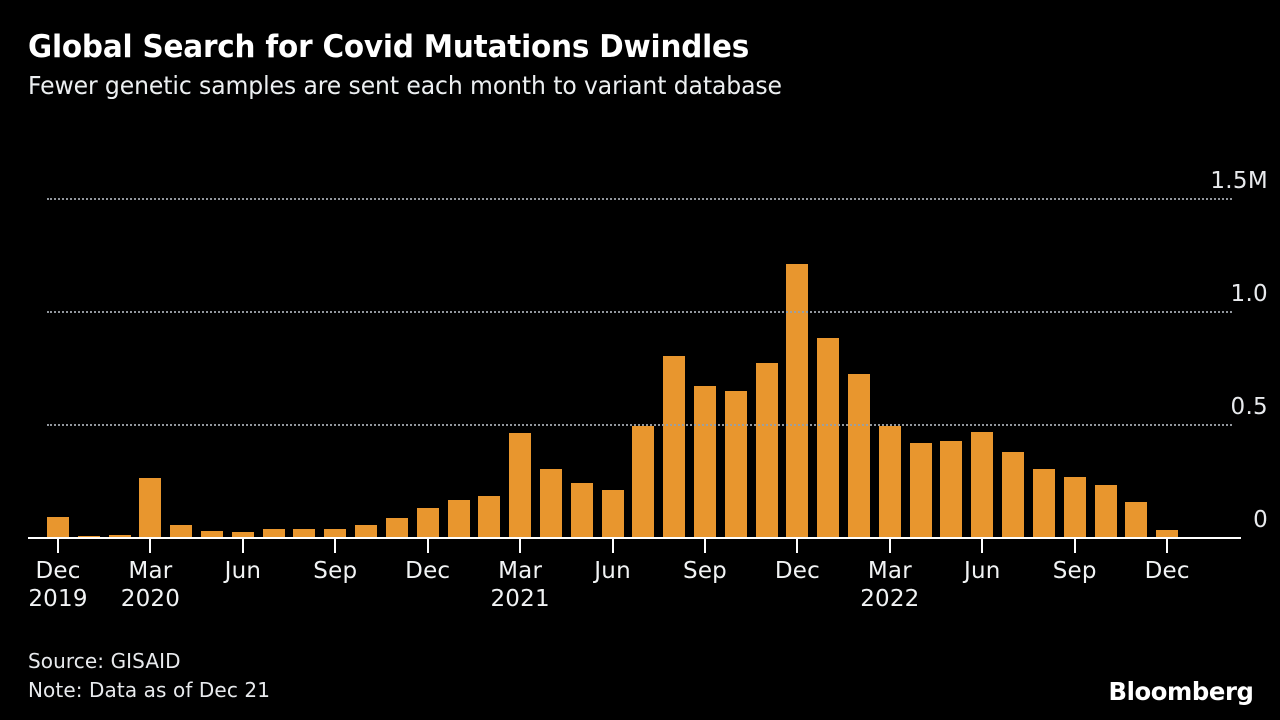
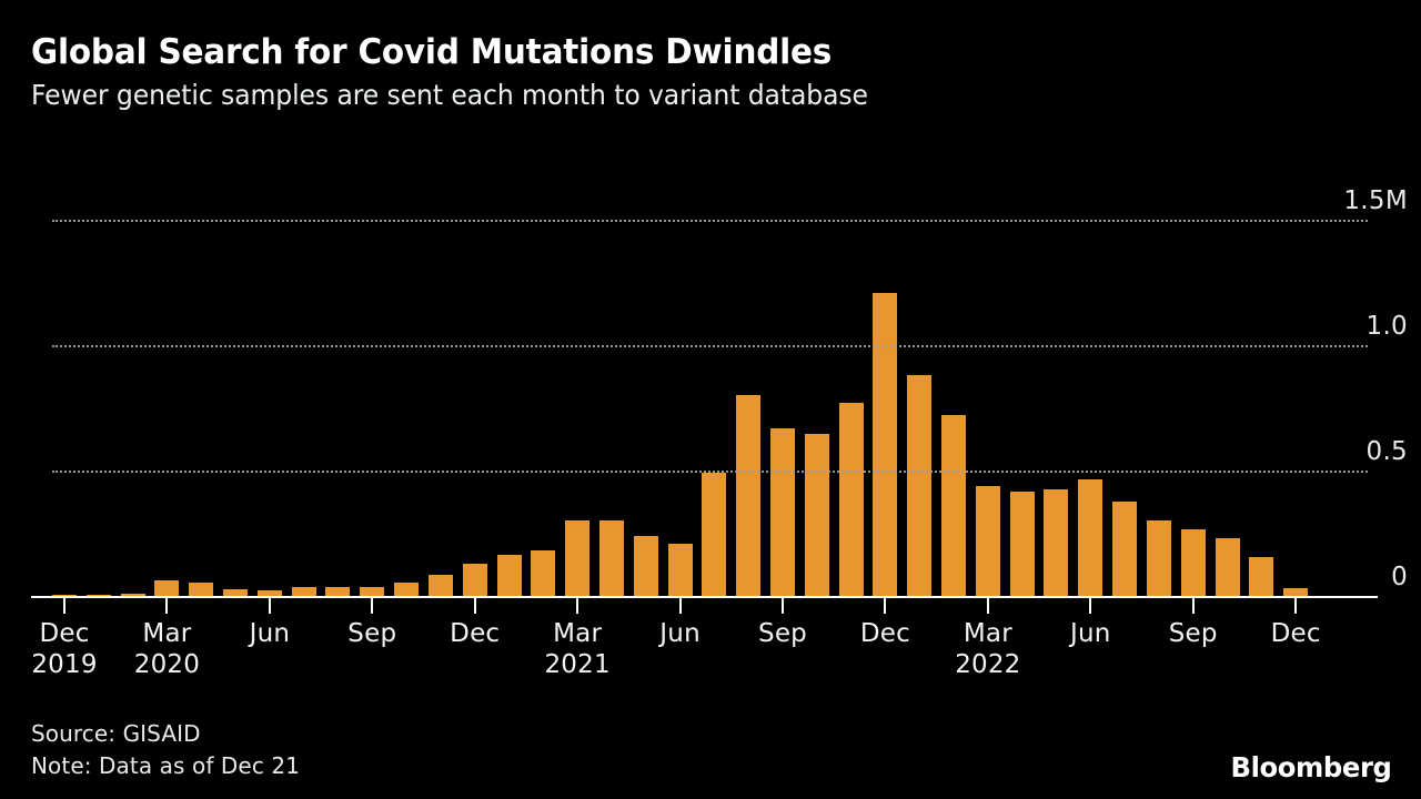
Dec 2019: 0.09M -> 0.01M
Mar 2020: 0.26M -> 0.06M
Mar 2021: 0.46M -> 0.30M
Mar 2022: 0.49M -> 0.44M
